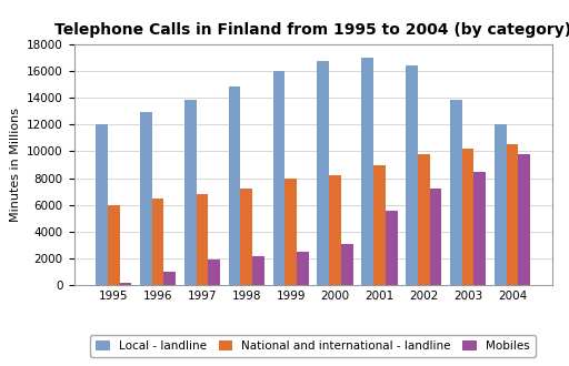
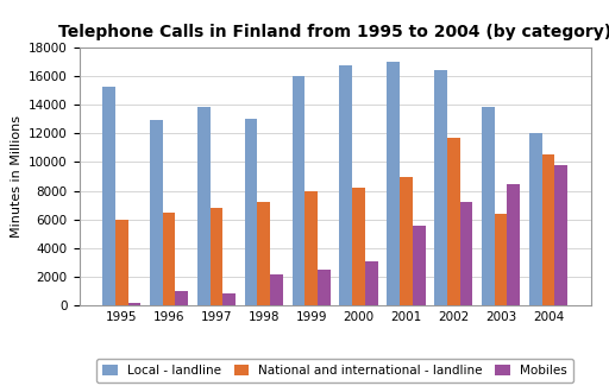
Local - landline/1995: 12000 -> 15200
Mobiles/1997: 1900 -> 900
Local - landline/1998: 14800 -> 13000
National and international - landline/2002: 9800 -> 11700
National and international - landline/2003: 10200 -> 6400
